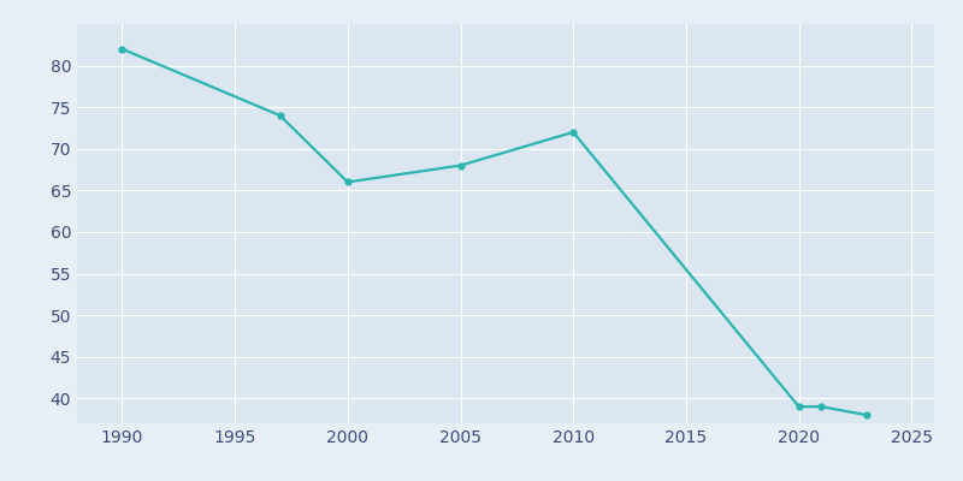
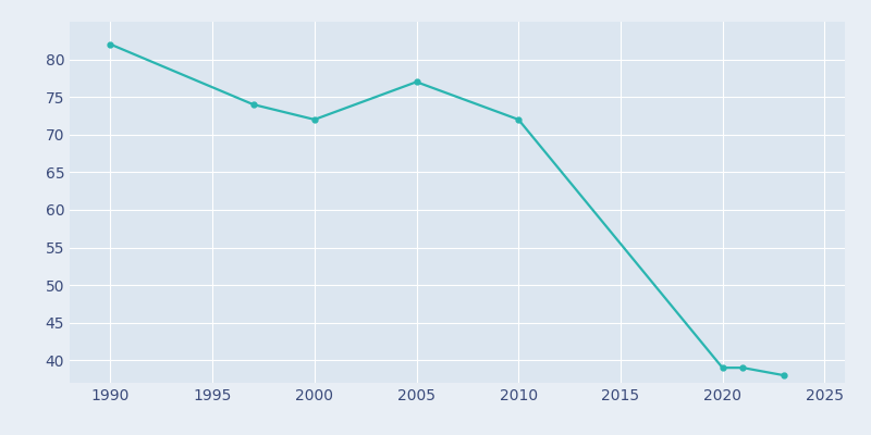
2000: 66 -> 72
2005: 68 -> 77
